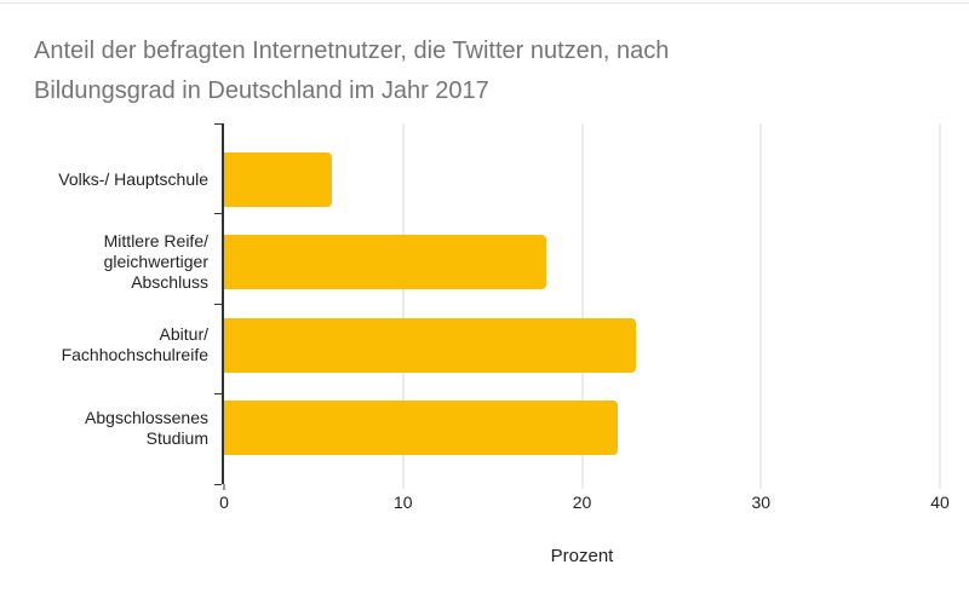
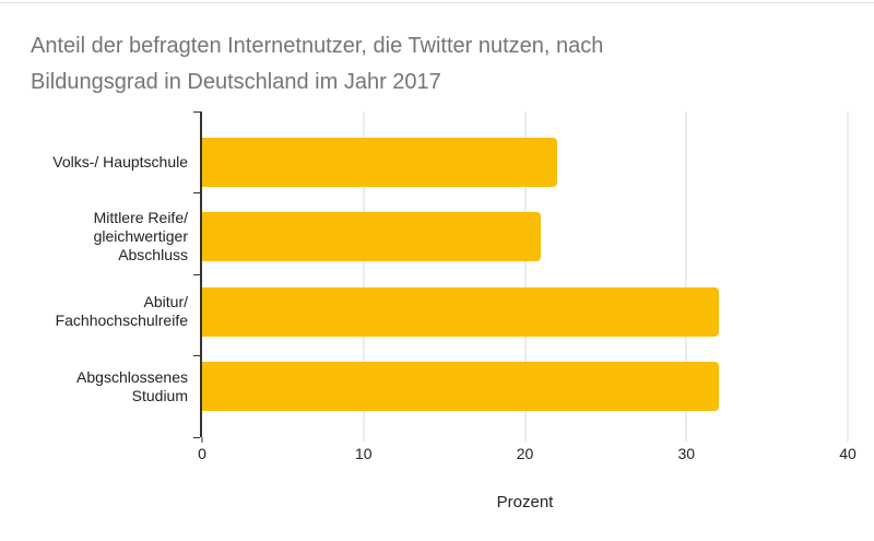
Volks-/ Hauptschule: 6 -> 22
Mittlere Reife/ gleichwertiger Abschluss: 18 -> 21
Abitur/ Fachhochschulreife: 23 -> 32
Abgschlossenes Studium: 22 -> 32
